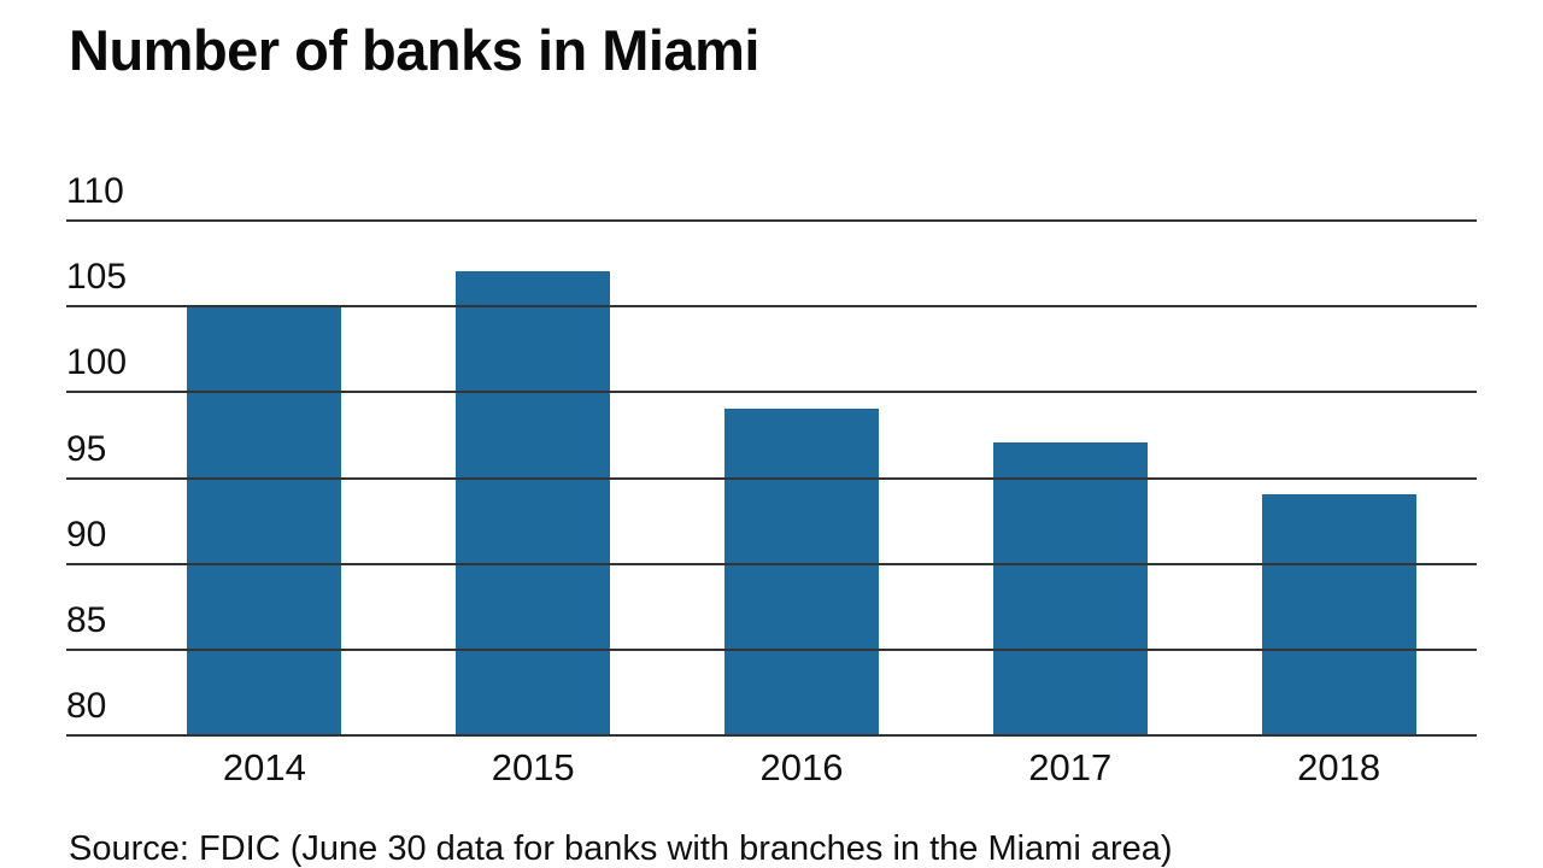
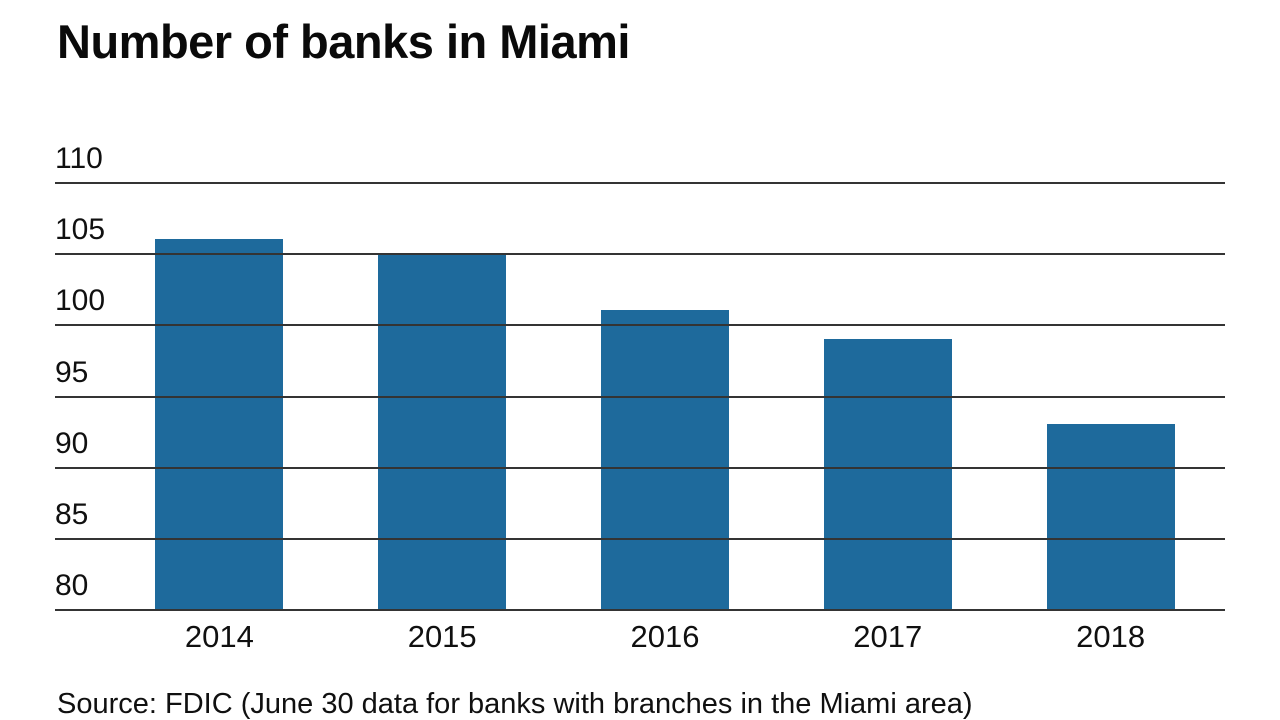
2014: 105 -> 106
2015: 107 -> 105
2016: 99 -> 101
2017: 97 -> 99
2018: 94 -> 93
